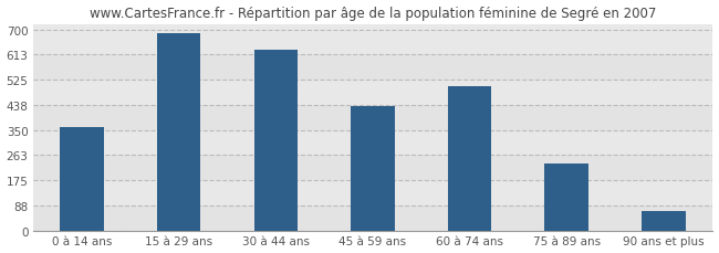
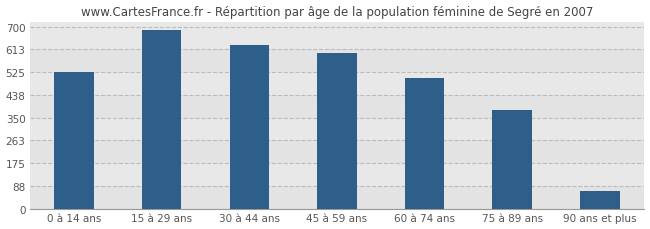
0 à 14 ans: 360 -> 525
45 à 59 ans: 435 -> 600
75 à 89 ans: 235 -> 378
